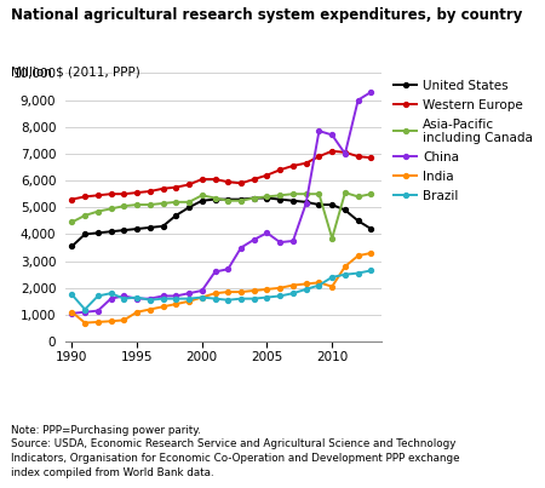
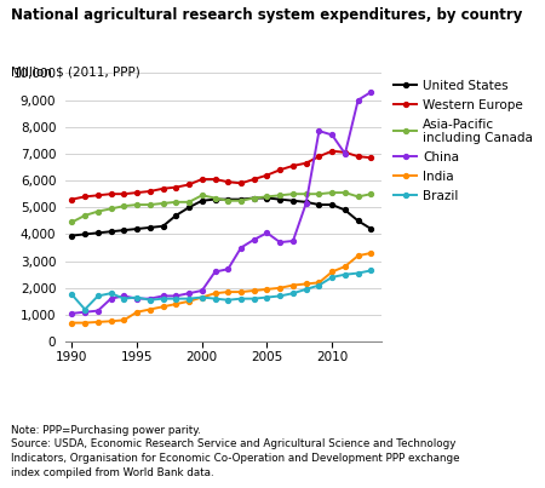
United States/1990: 3,550 -> 3,950
India/1990: 1,100 -> 700
Asia-Pacific including Canada/2010: 3,850 -> 5,550
India/2010: 2,050 -> 2,600
